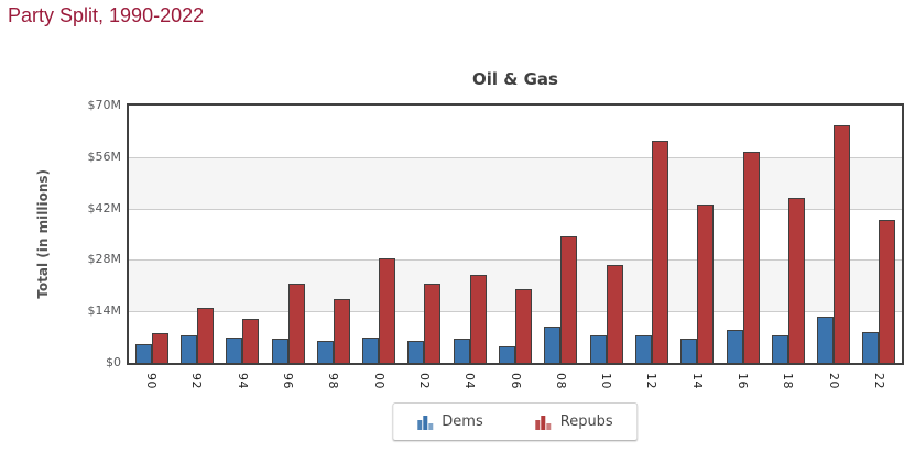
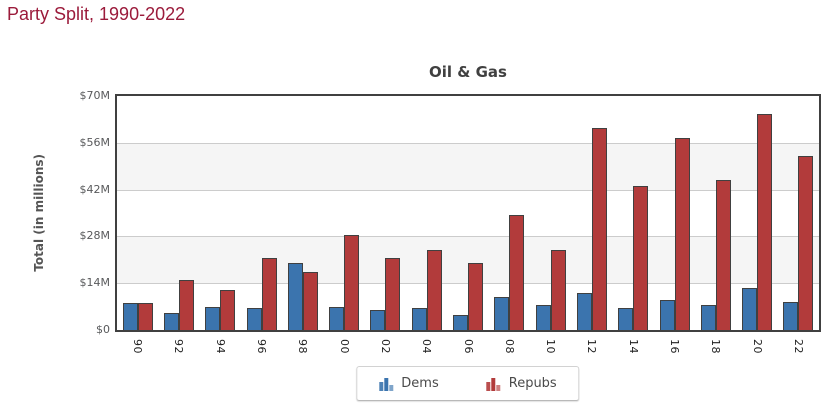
Dems/90: $5M -> $8M
Dems/92: $8M -> $5M
Dems/98: $6M -> $20M
Repubs/10: $26M -> $24M
Dems/12: $8M -> $11M
Repubs/22: $39M -> $52M
